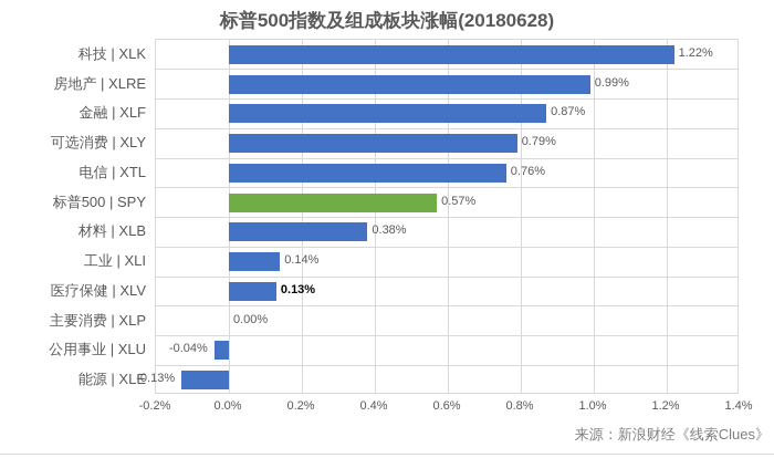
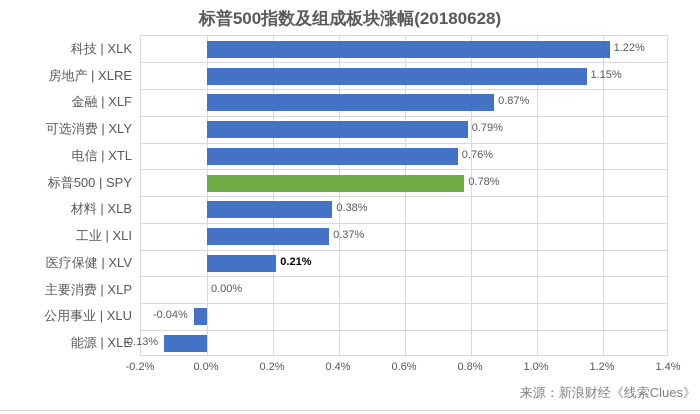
房地产 | XLRE: 0.99% -> 1.15%
标普500 | SPY: 0.57% -> 0.78%
工业 | XLI: 0.14% -> 0.37%
医疗保健 | XLV: 0.13% -> 0.21%
